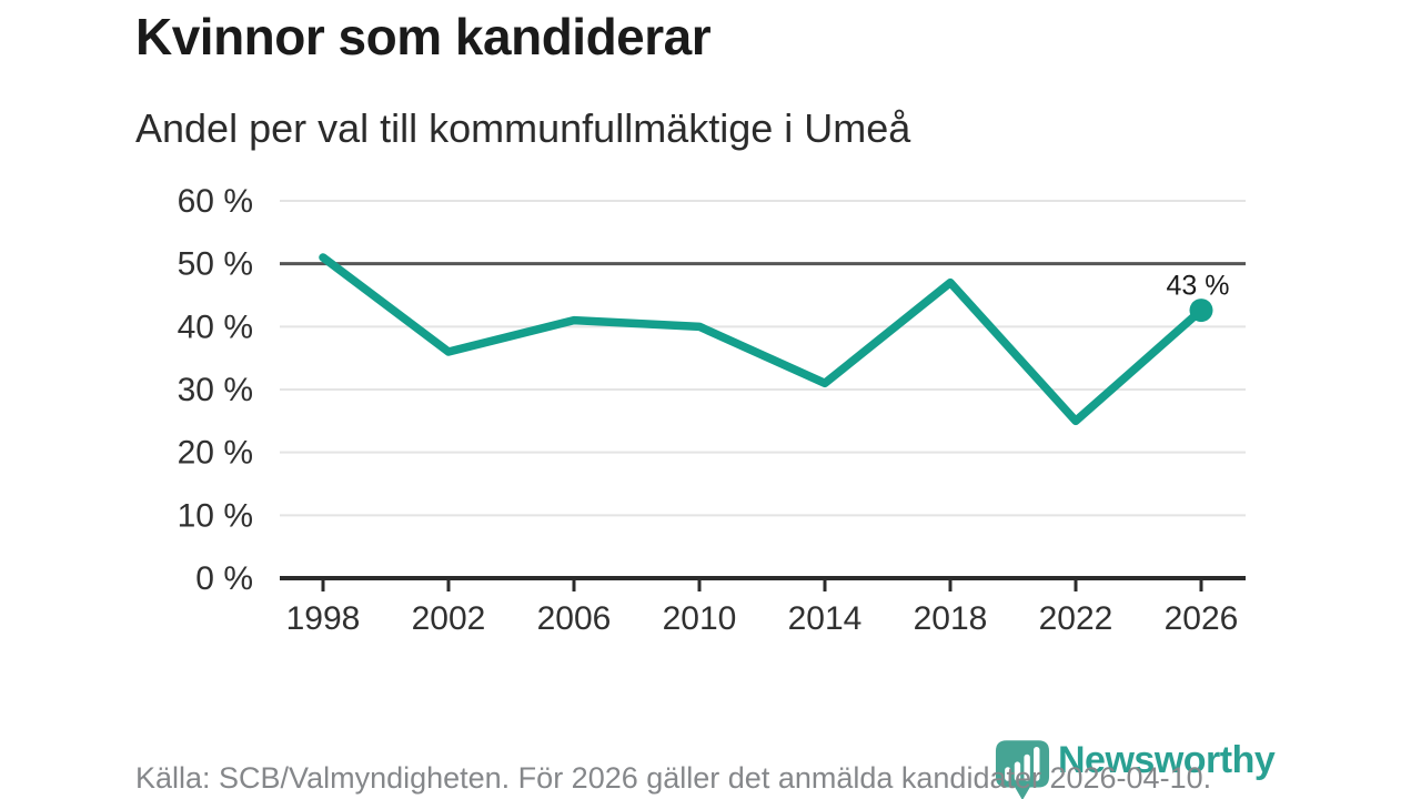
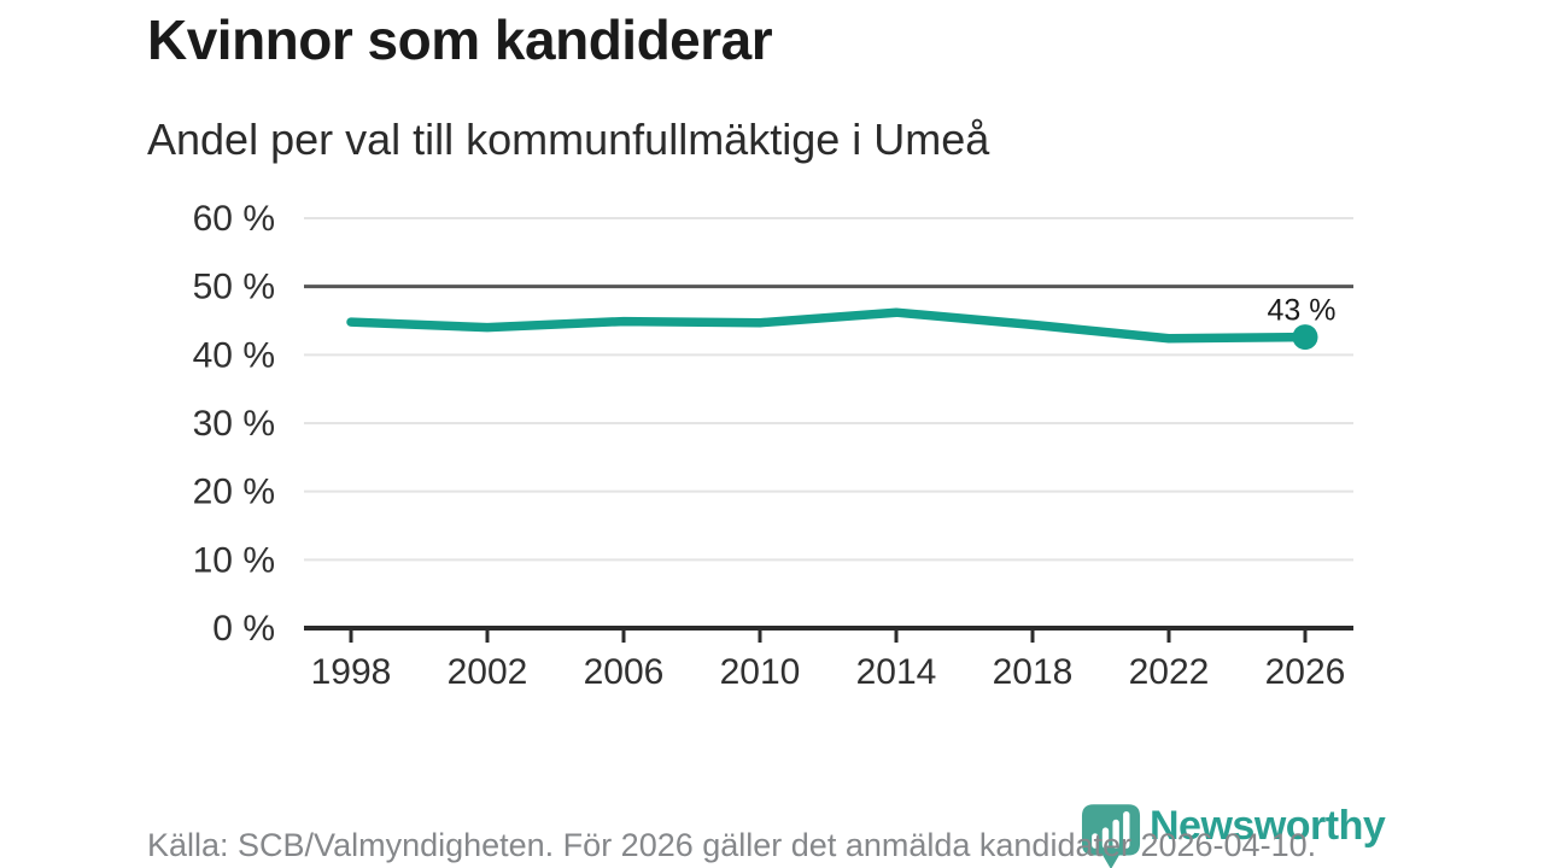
1998: 51% -> 45%
2002: 36% -> 44%
2006: 41% -> 45%
2010: 40% -> 45%
2014: 31% -> 46%
2018: 47% -> 44%
2022: 25% -> 42%
